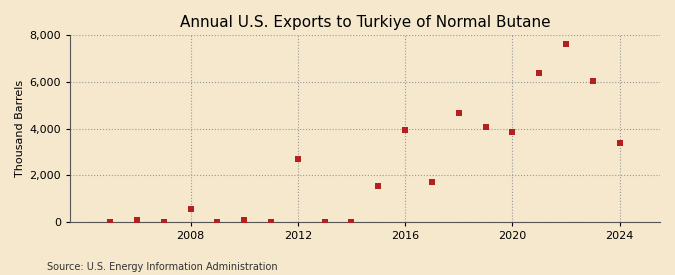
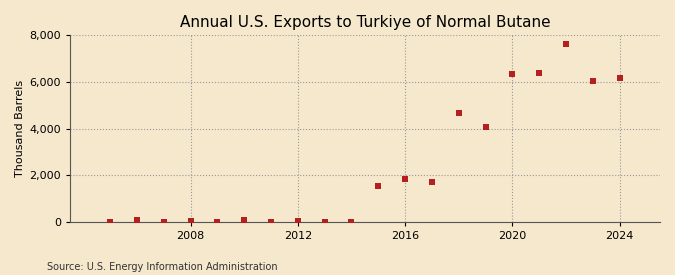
2008: 550 -> 40
2012: 2,700 -> 50
2016: 3,950 -> 1,820
2020: 3,850 -> 6,320
2024: 3,400 -> 6,160
